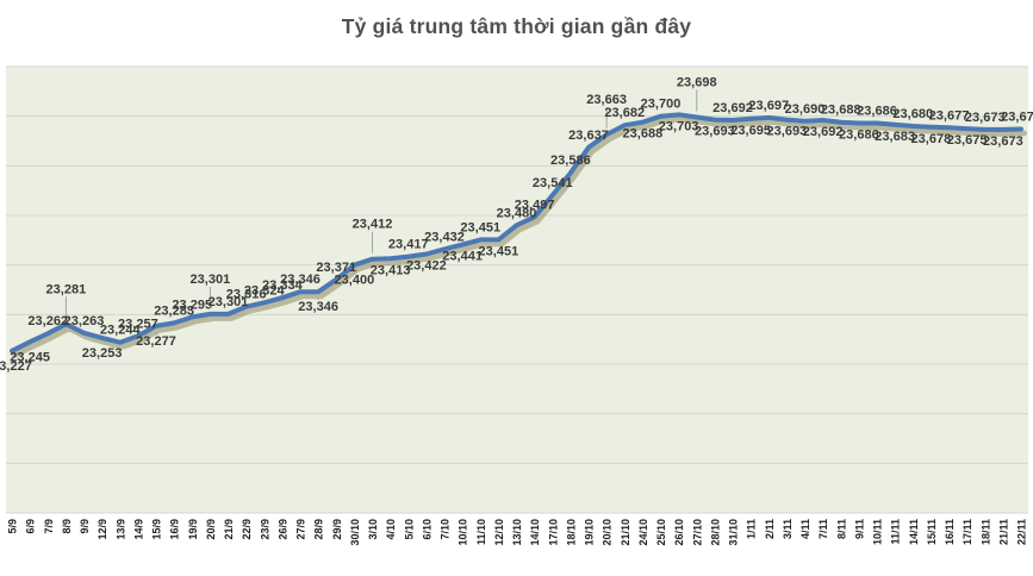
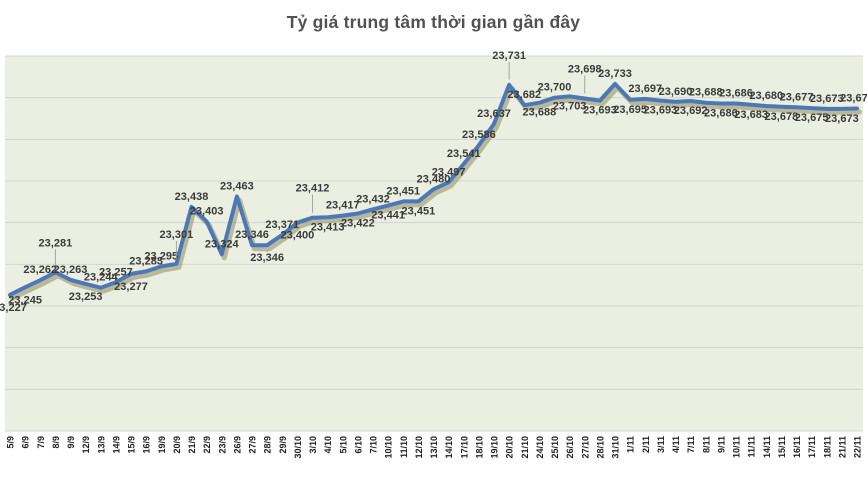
21/9: 23,301 -> 23,438
22/9: 23,316 -> 23,403
26/9: 23,334 -> 23,463
20/10: 23,663 -> 23,731
31/10: 23,692 -> 23,733
